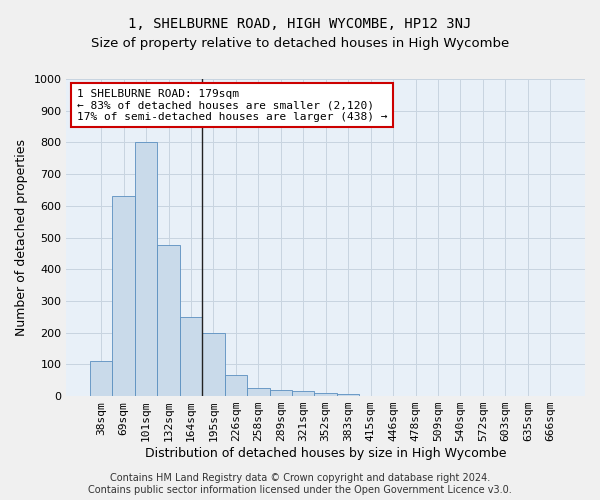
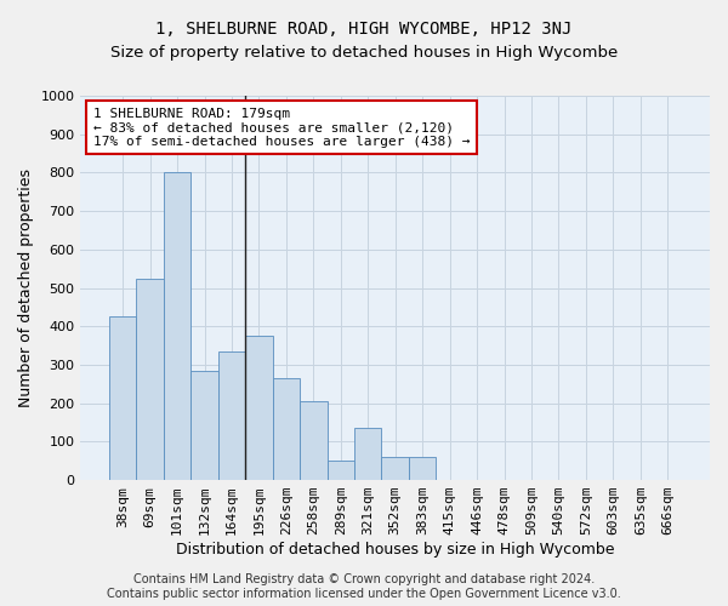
38sqm: 110 -> 425
69sqm: 630 -> 525
132sqm: 475 -> 285
164sqm: 250 -> 335
195sqm: 200 -> 375
226sqm: 65 -> 265
258sqm: 25 -> 205
289sqm: 20 -> 50
321sqm: 15 -> 135
352sqm: 10 -> 60
383sqm: 8 -> 60
